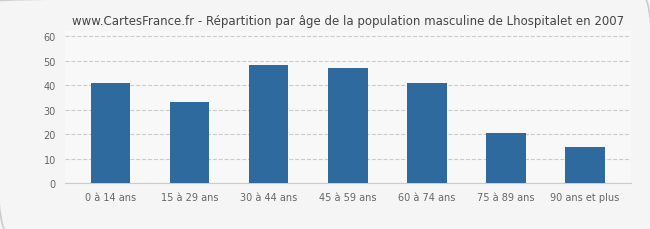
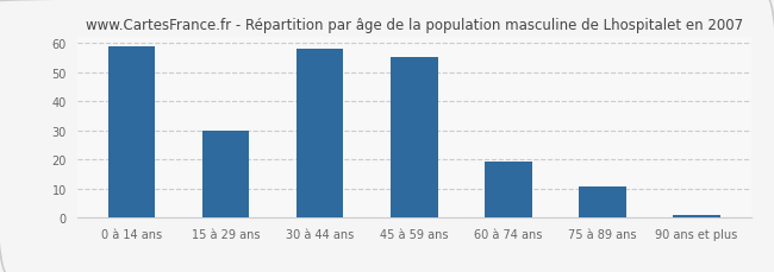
0 à 14 ans: 41.0 -> 59.0
15 à 29 ans: 33.0 -> 30.0
30 à 44 ans: 48.0 -> 58.0
45 à 59 ans: 47.0 -> 55.0
60 à 74 ans: 41.0 -> 19.0
75 à 89 ans: 20.5 -> 10.5
90 ans et plus: 14.5 -> 0.7
